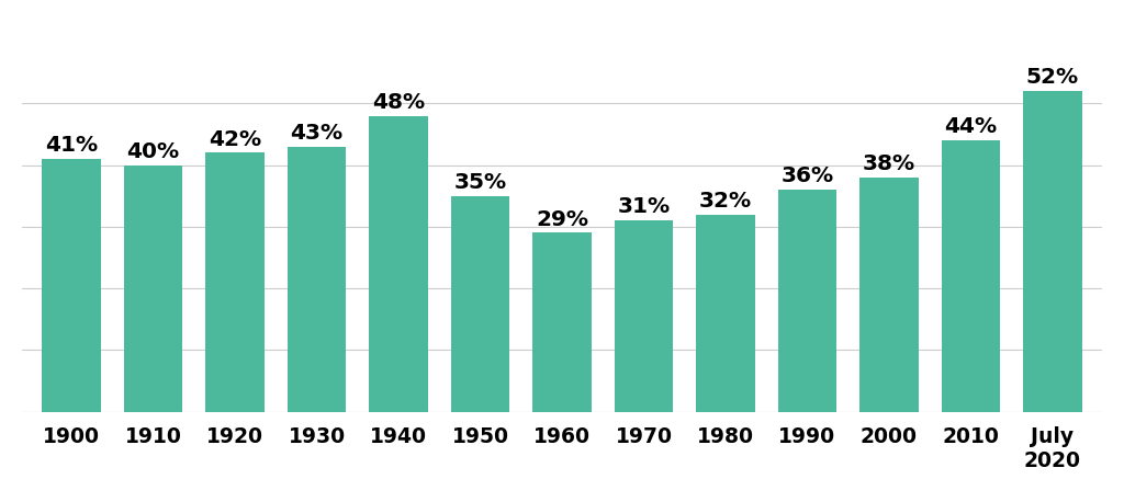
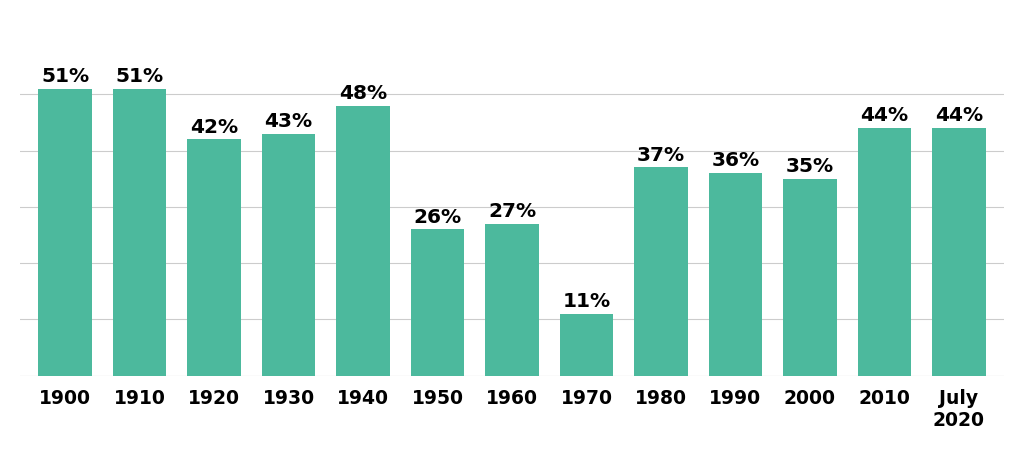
1900: 41% -> 51%
1910: 40% -> 51%
1950: 35% -> 26%
1960: 29% -> 27%
1970: 31% -> 11%
1980: 32% -> 37%
2000: 38% -> 35%
July 2020: 52% -> 44%
